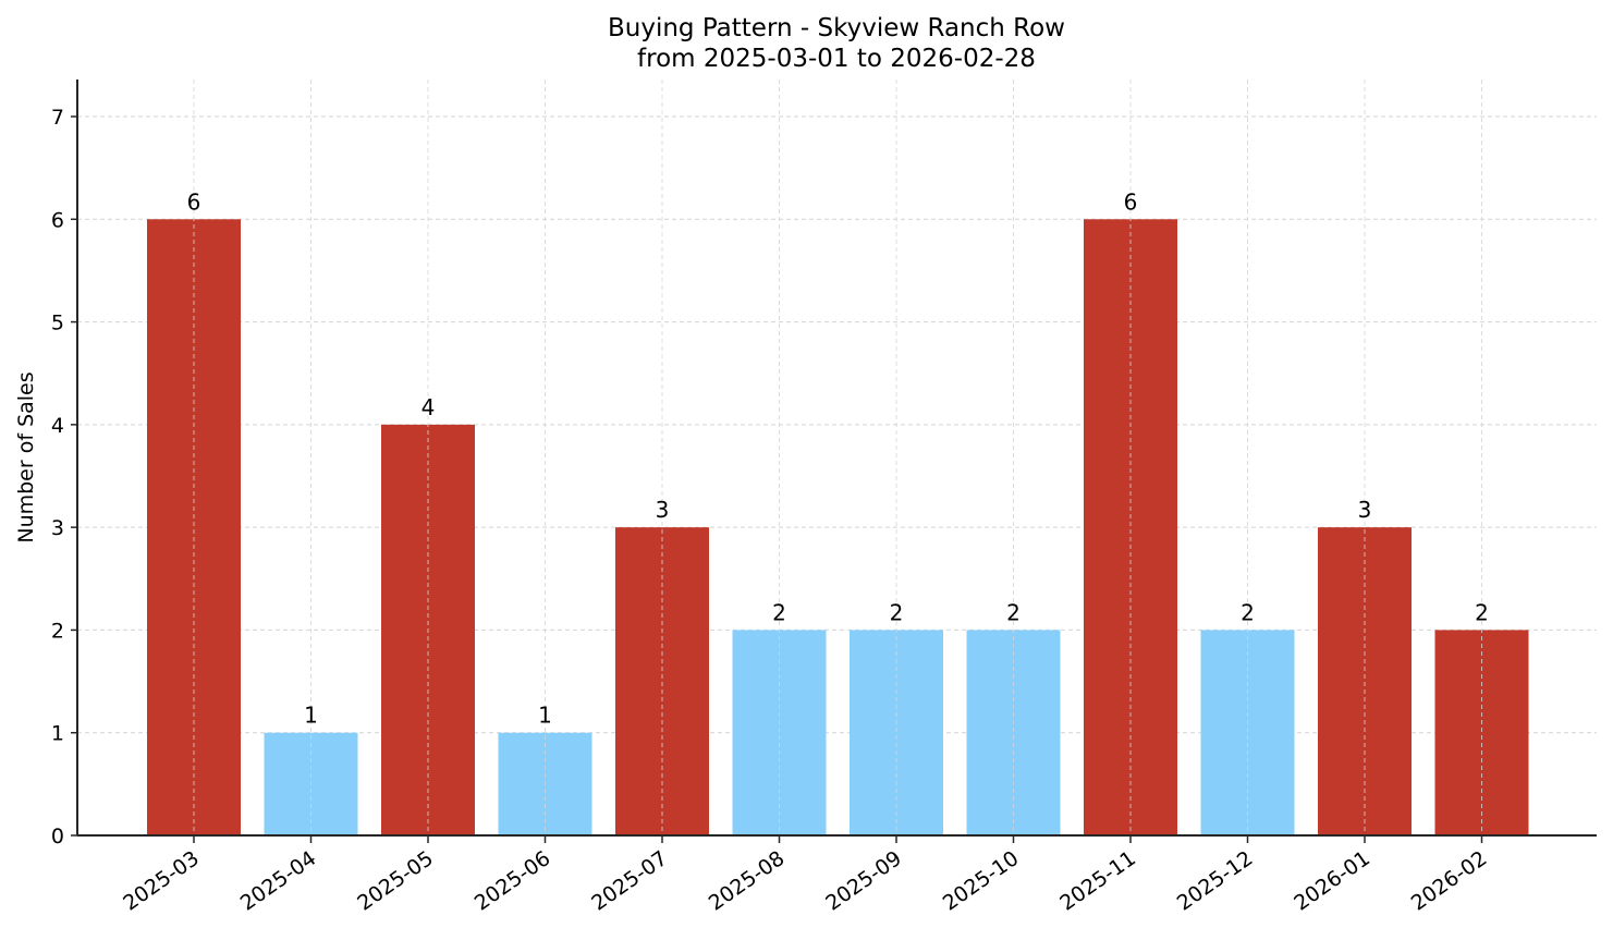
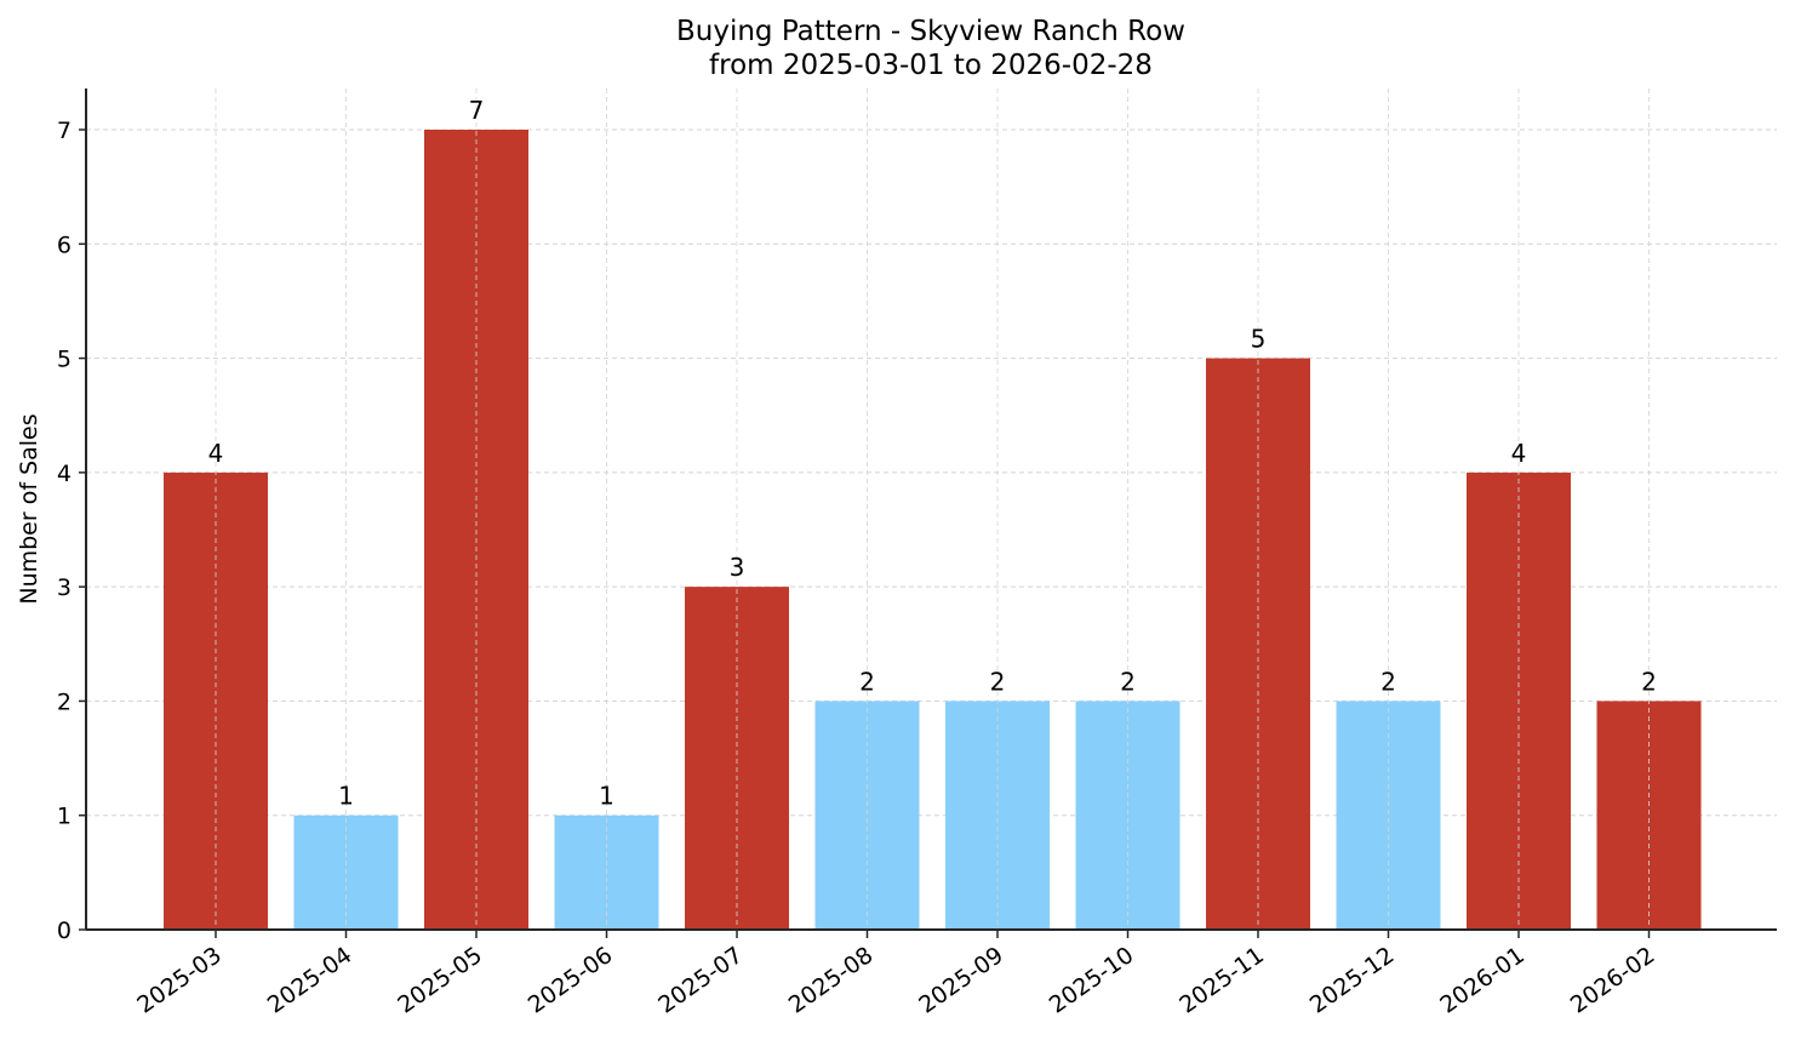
2025-03: 6 -> 4
2025-05: 4 -> 7
2025-11: 6 -> 5
2026-01: 3 -> 4
